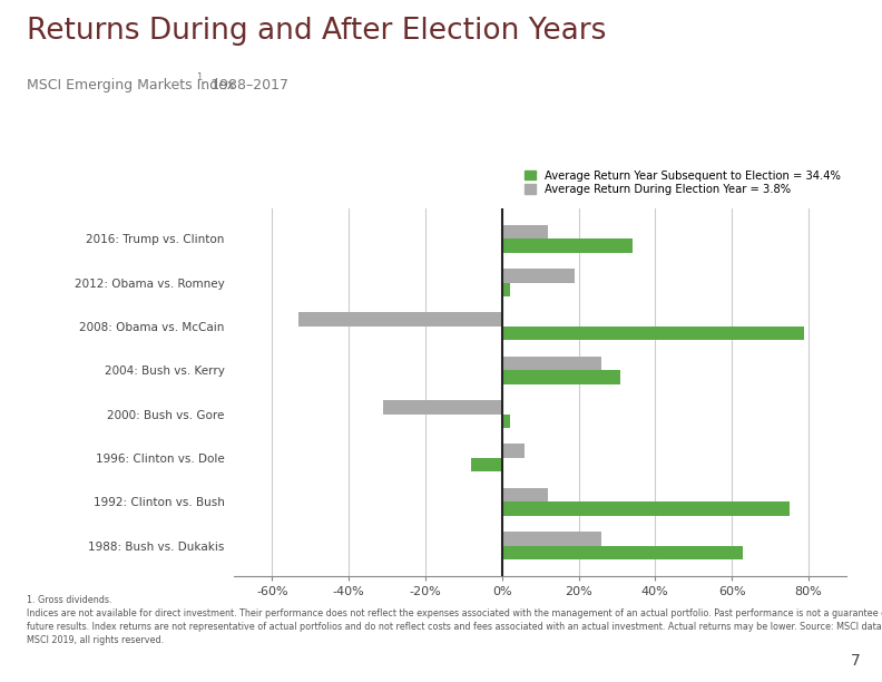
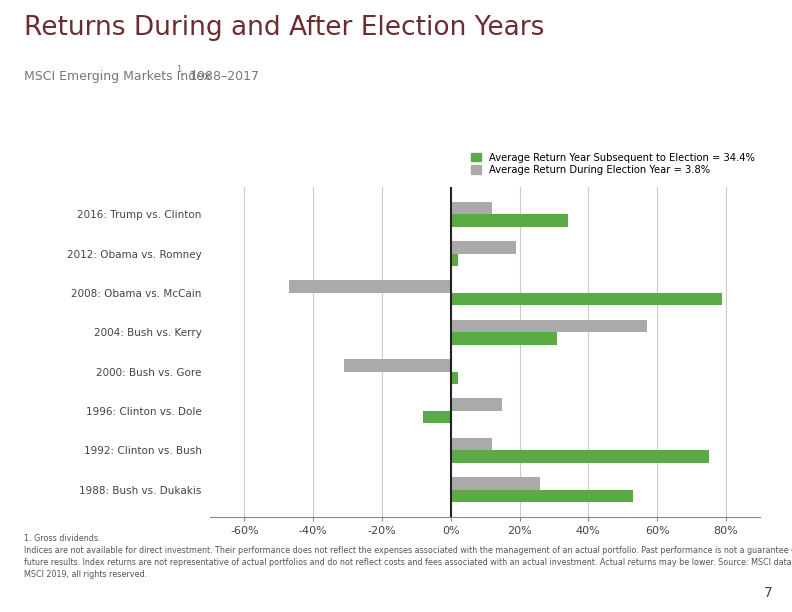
Average Return During Election Year = 3.8%/2008: Obama vs. McCain: -53% -> -47%
Average Return During Election Year = 3.8%/2004: Bush vs. Kerry: 26% -> 57%
Average Return During Election Year = 3.8%/1996: Clinton vs. Dole: 6% -> 15%
Average Return Year Subsequent to Election = 34.4%/1988: Bush vs. Dukakis: 63% -> 53%
